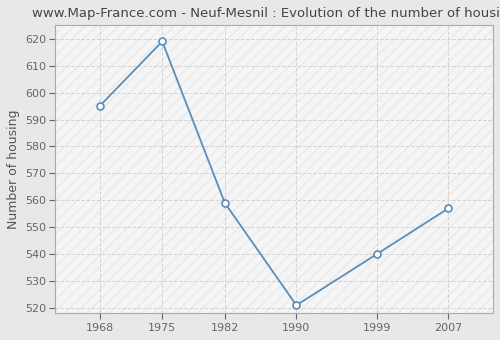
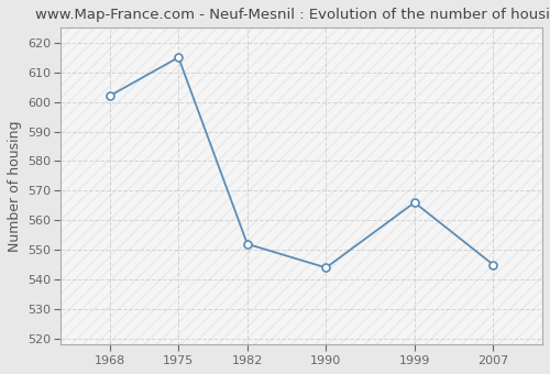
1968: 595 -> 602
1975: 619 -> 615
1982: 559 -> 552
1990: 521 -> 544
1999: 540 -> 566
2007: 557 -> 545
